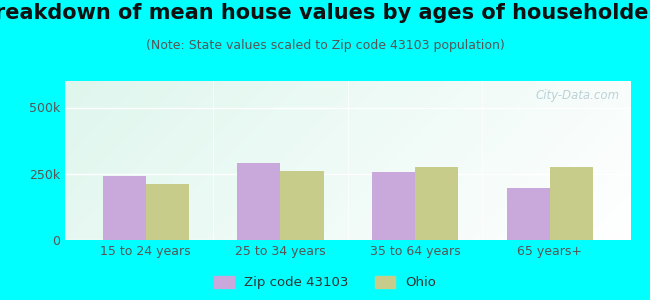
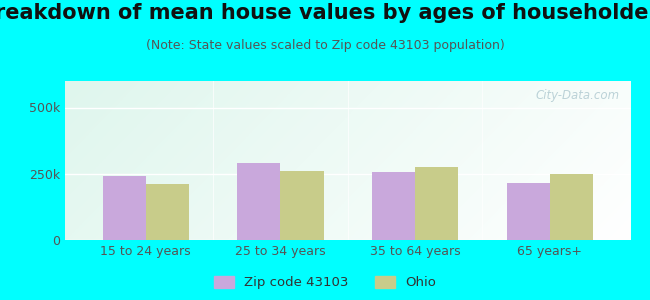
Zip code 43103/65 years+: 195k -> 215k
Ohio/65 years+: 275k -> 250k
